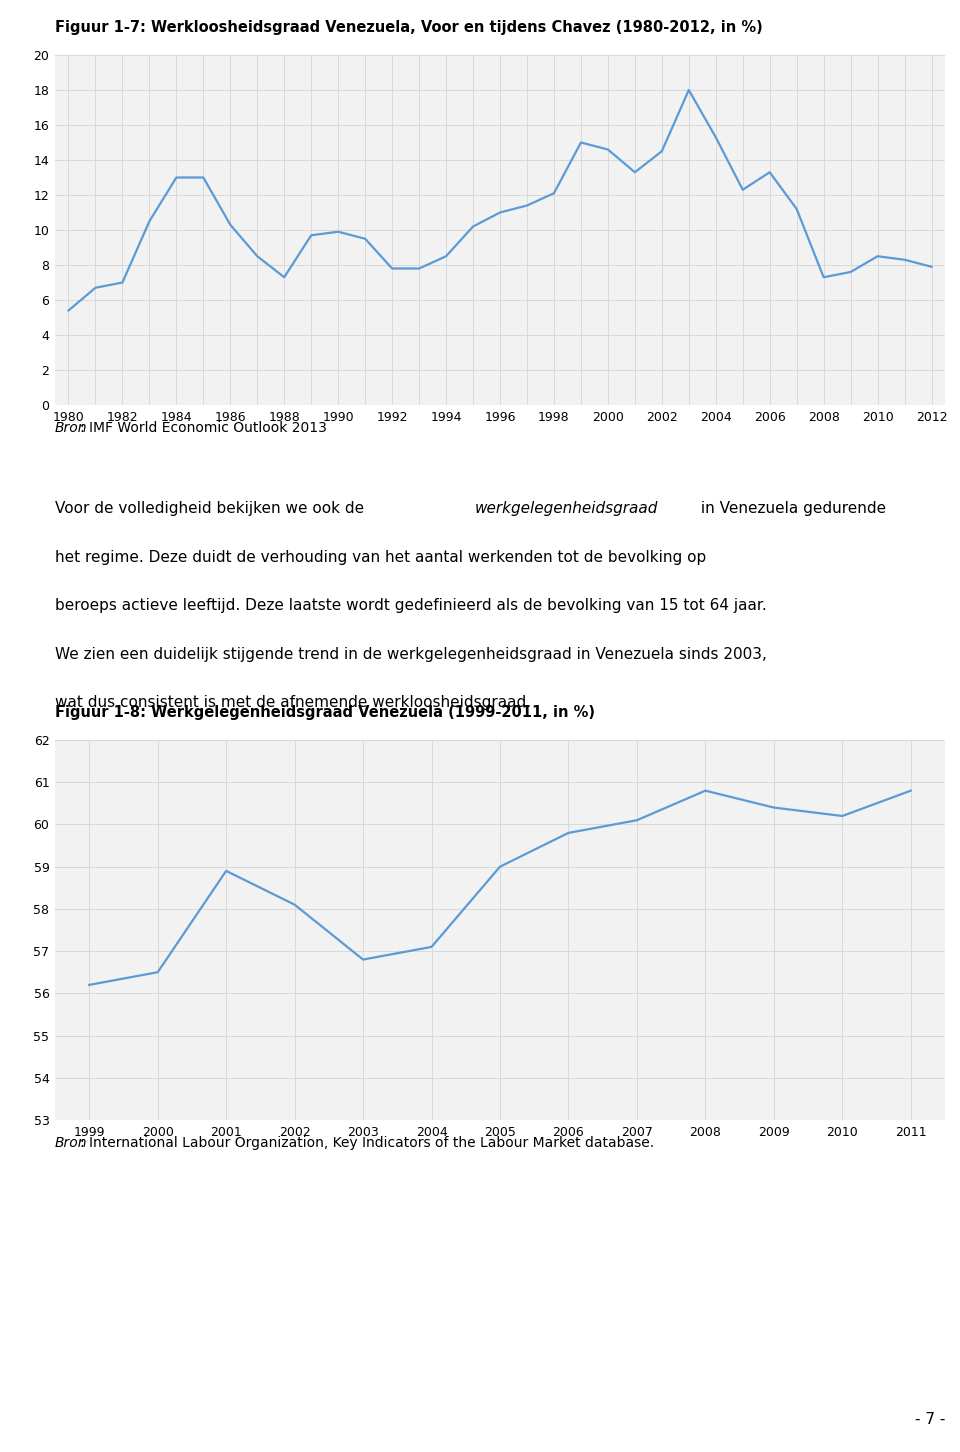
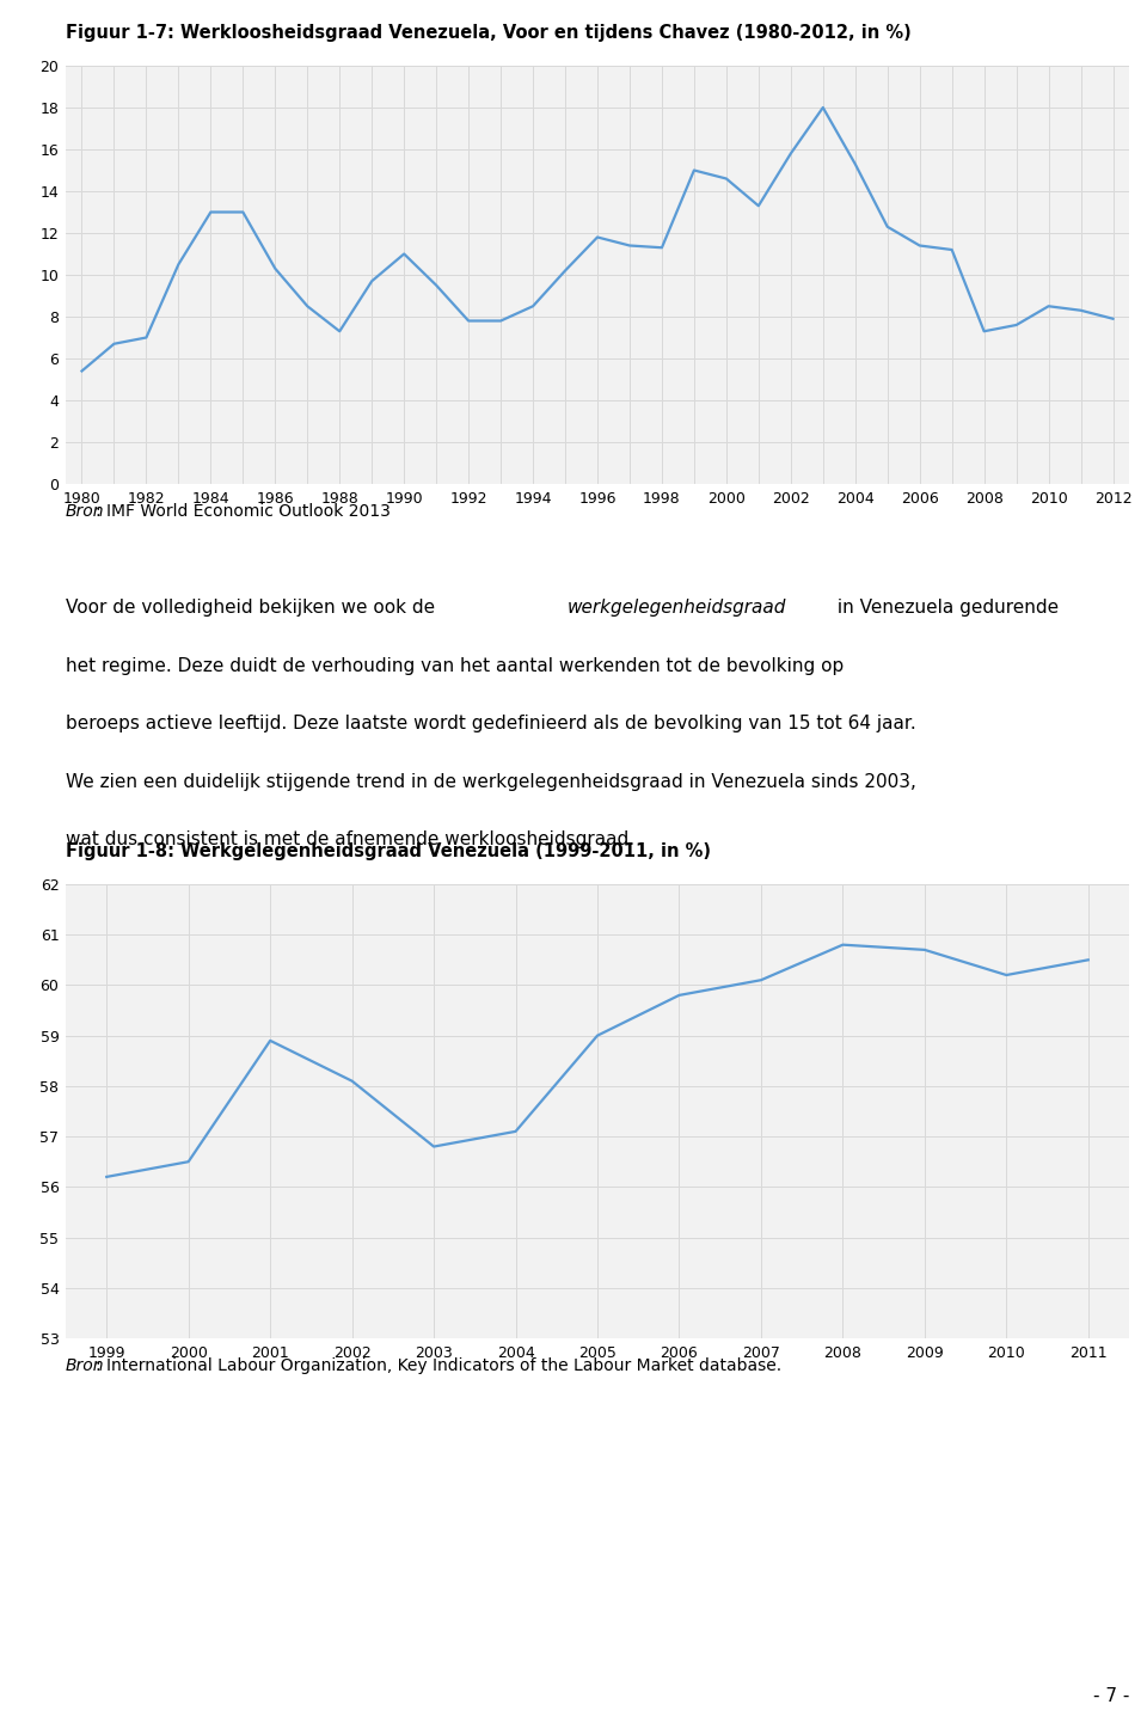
1990: 9.9 -> 11.0
1996: 11.0 -> 11.8
1998: 12.1 -> 11.3
2002: 14.5 -> 15.8
2006: 13.3 -> 11.4
2009: 60.4 -> 60.7
2011: 60.8 -> 60.5
